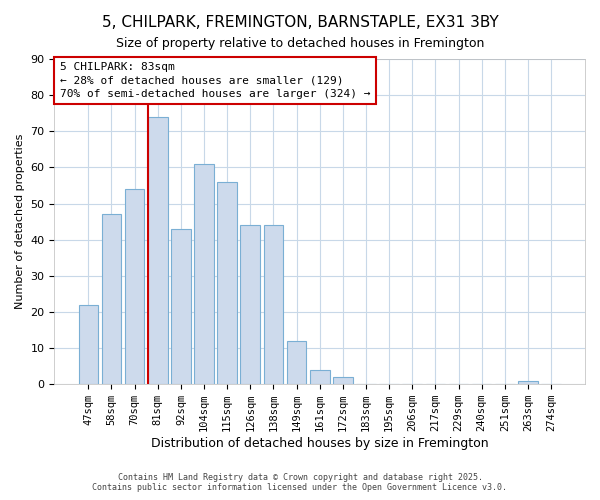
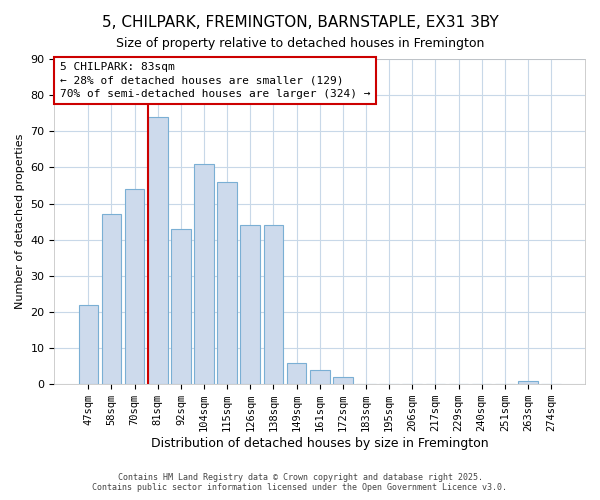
149sqm: 12 -> 6
